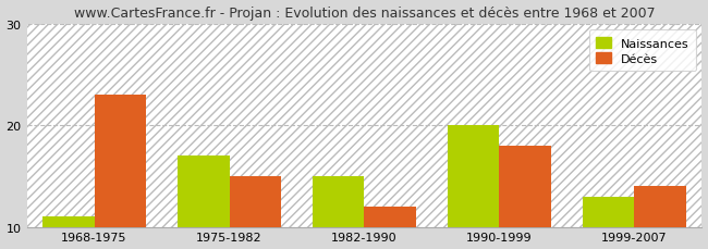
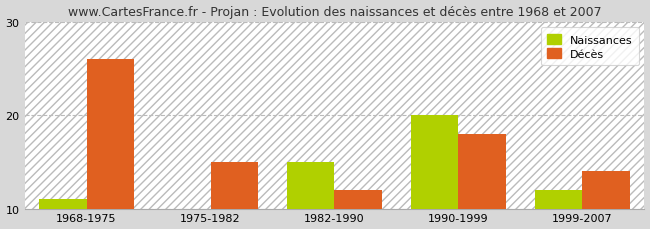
Décès/1968-1975: 23 -> 26
Naissances/1975-1982: 17 -> 10
Naissances/1999-2007: 13 -> 12
